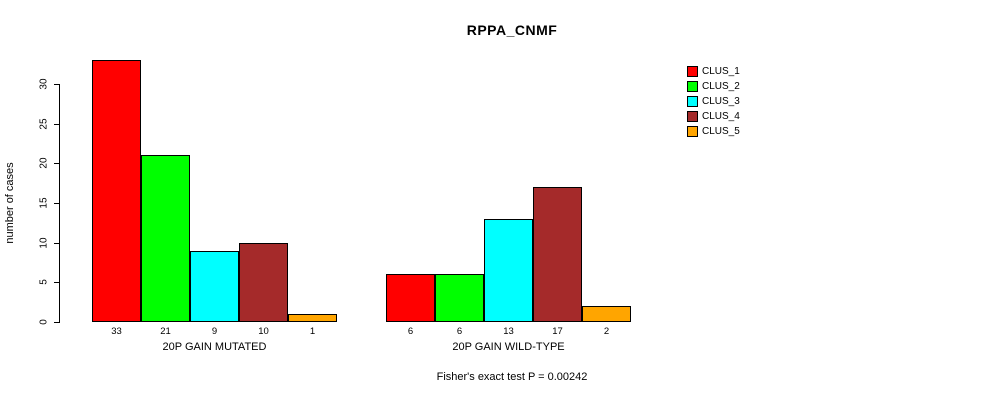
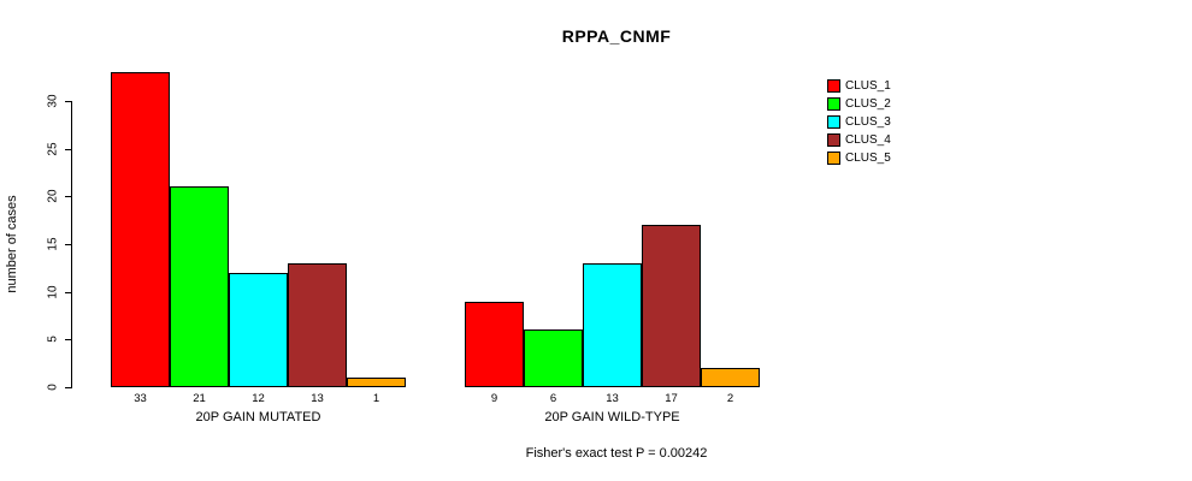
CLUS_3/20P GAIN MUTATED: 9 -> 12
CLUS_4/20P GAIN MUTATED: 10 -> 13
CLUS_1/20P GAIN WILD-TYPE: 6 -> 9
